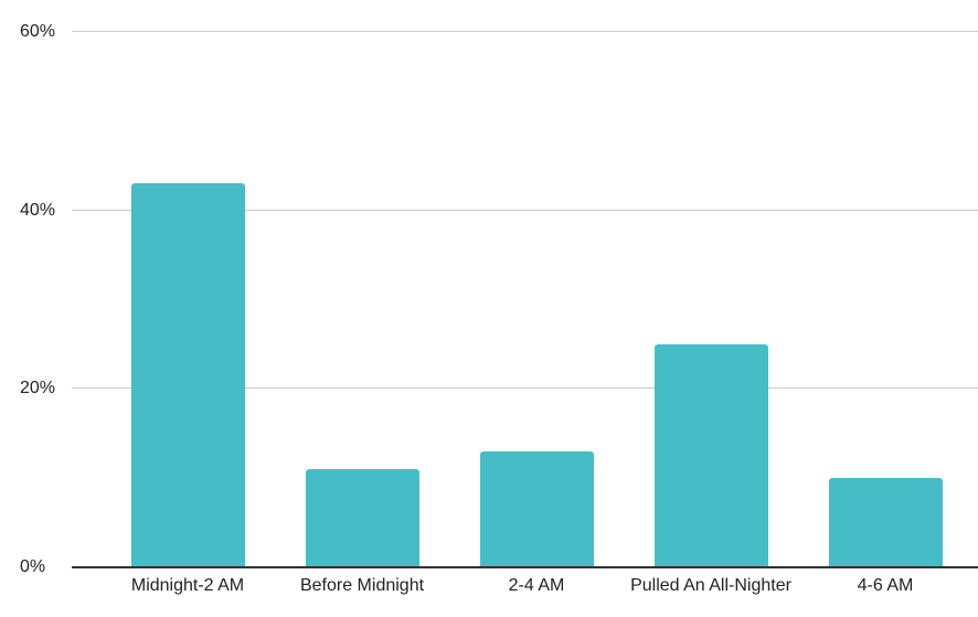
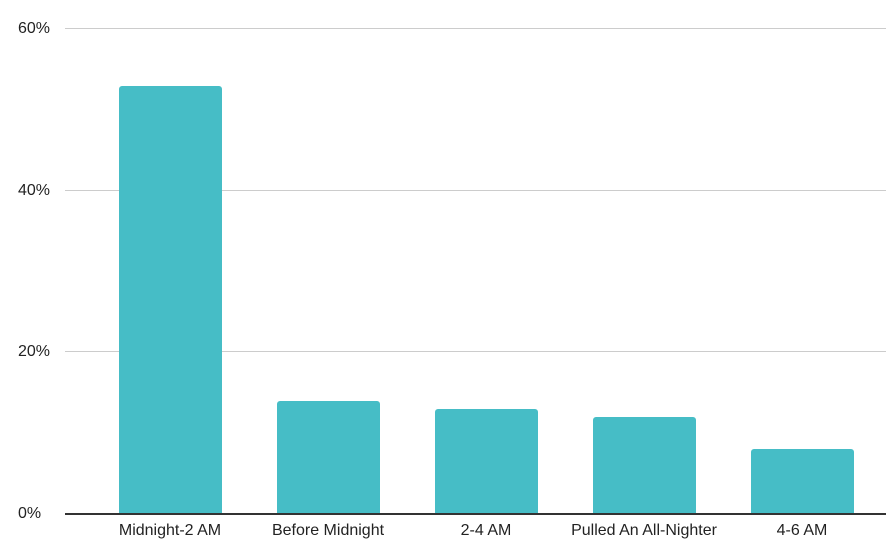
Midnight-2 AM: 43% -> 53%
Before Midnight: 11% -> 14%
Pulled An All-Nighter: 25% -> 12%
4-6 AM: 10% -> 8%
